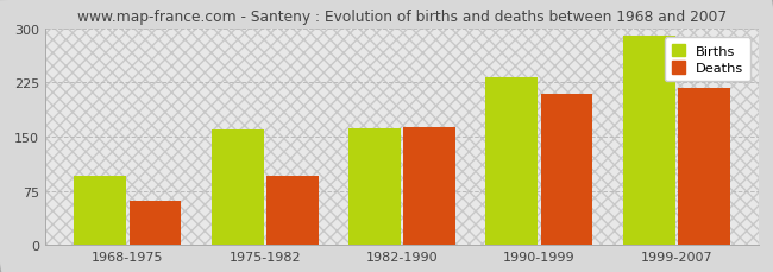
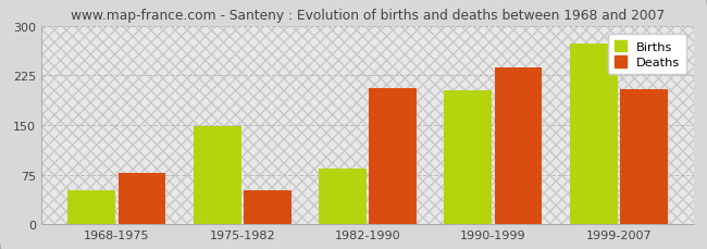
Births/1968-1975: 95 -> 52
Deaths/1968-1975: 62 -> 78
Births/1975-1982: 160 -> 148
Deaths/1975-1982: 95 -> 52
Births/1982-1990: 162 -> 84
Deaths/1982-1990: 163 -> 206
Births/1990-1999: 233 -> 202
Deaths/1990-1999: 210 -> 238
Births/1999-2007: 290 -> 274
Deaths/1999-2007: 218 -> 204
